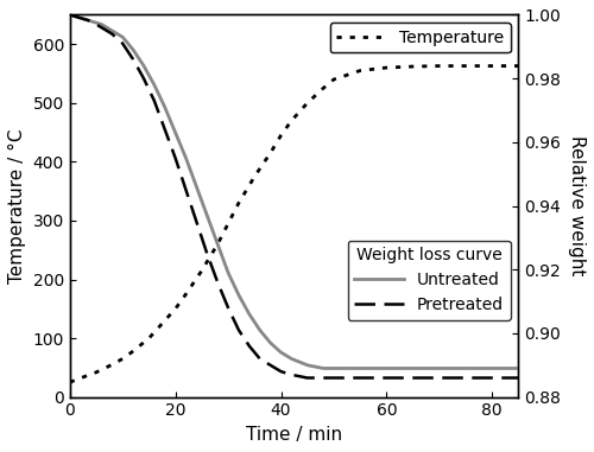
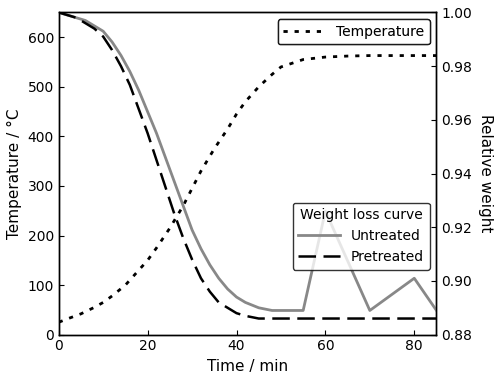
Untreated/60: 0.889 -> 0.926
Untreated/80: 0.889 -> 0.901
